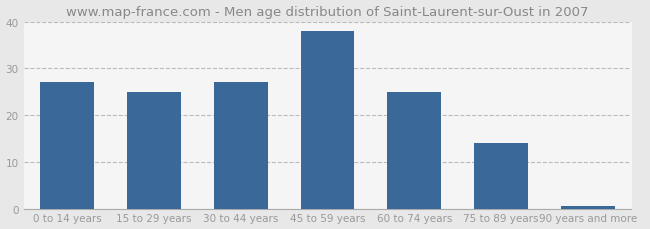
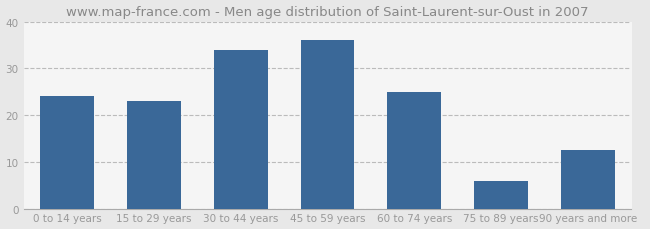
0 to 14 years: 27.0 -> 24.0
15 to 29 years: 25.0 -> 23.0
30 to 44 years: 27.0 -> 34.0
45 to 59 years: 38.0 -> 36.0
75 to 89 years: 14.0 -> 6.0
90 years and more: 0.5 -> 12.5
